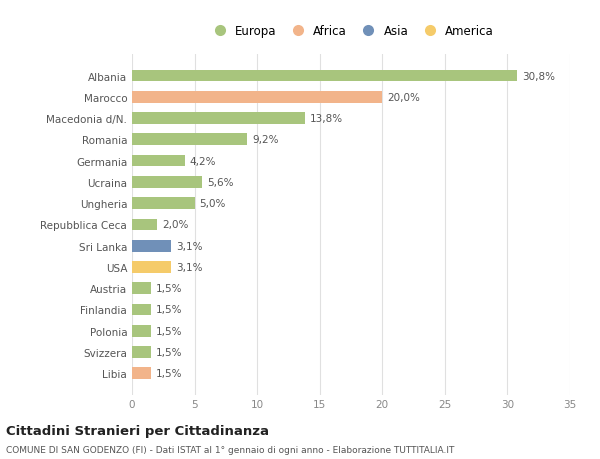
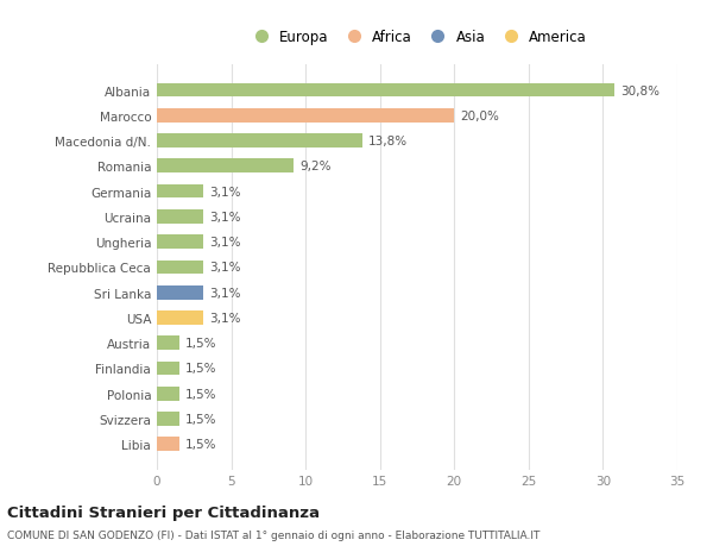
Germania: 4,2% -> 3,1%
Ucraina: 5,6% -> 3,1%
Ungheria: 5,0% -> 3,1%
Repubblica Ceca: 2,0% -> 3,1%
